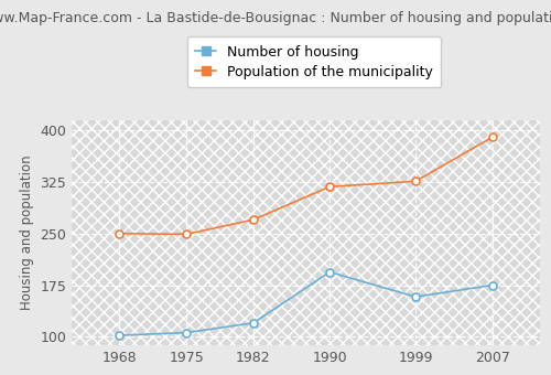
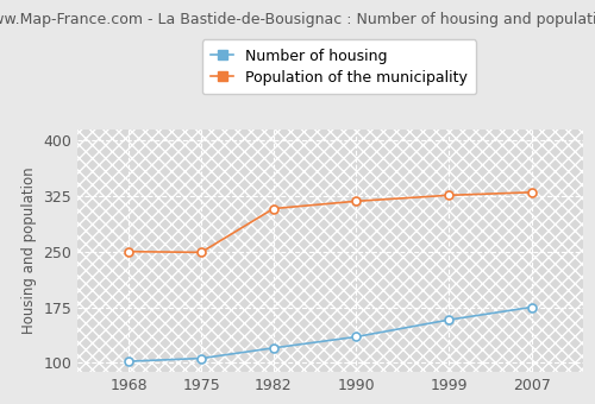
Population of the municipality/1982: 270 -> 308
Number of housing/1990: 194 -> 135
Population of the municipality/2007: 390 -> 330
